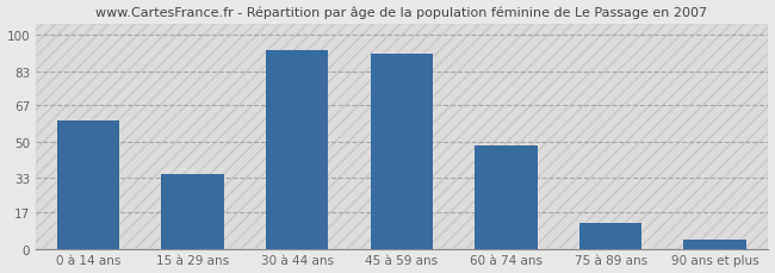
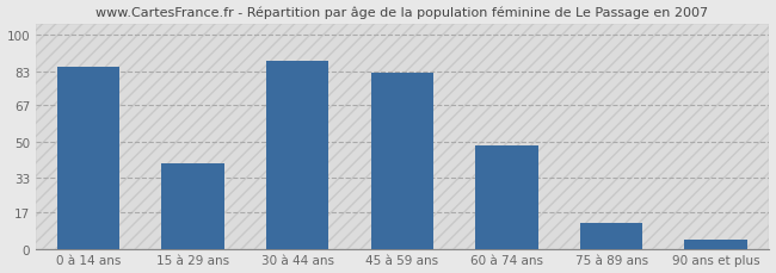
0 à 14 ans: 60 -> 85
15 à 29 ans: 35 -> 40
30 à 44 ans: 93 -> 88
45 à 59 ans: 91 -> 82
